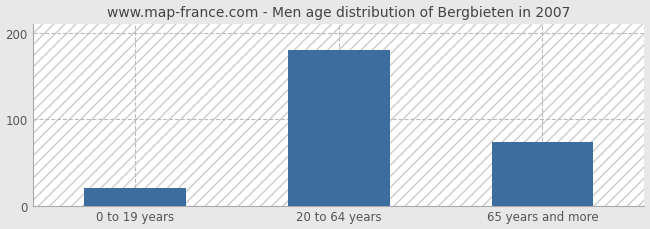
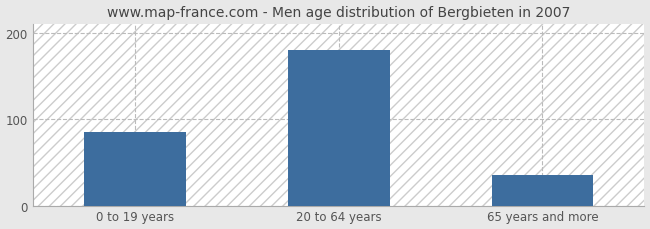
0 to 19 years: 20 -> 85
65 years and more: 74 -> 35
